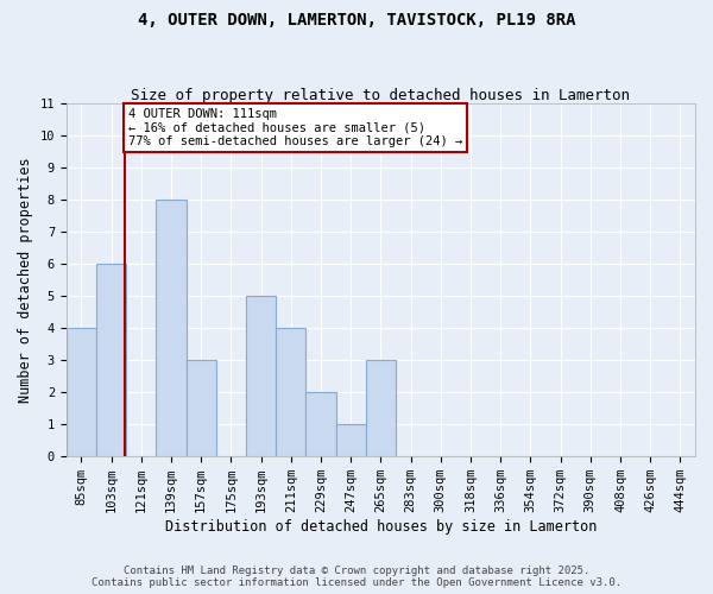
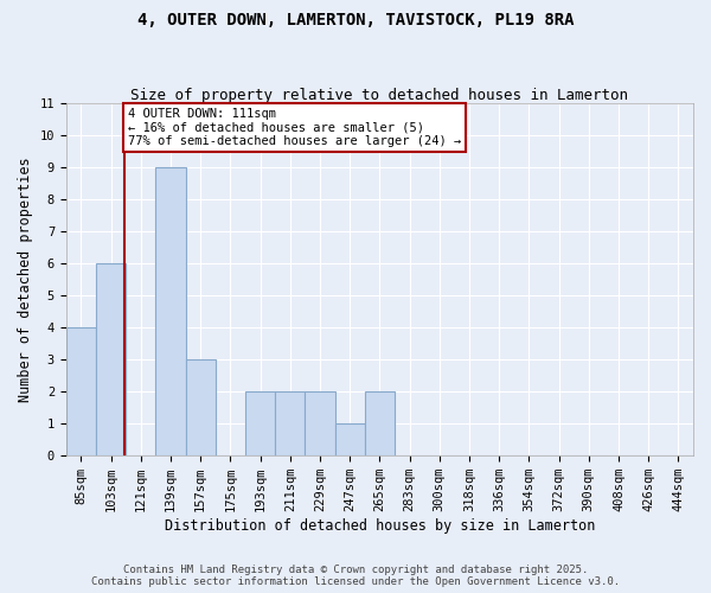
139sqm: 8 -> 9
193sqm: 5 -> 2
211sqm: 4 -> 2
265sqm: 3 -> 2
